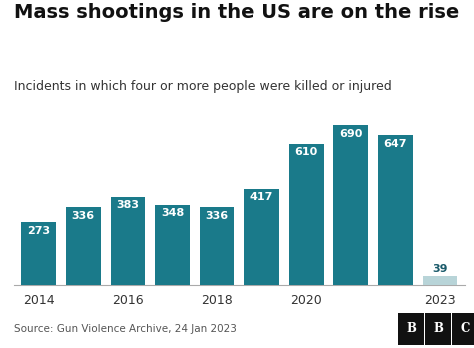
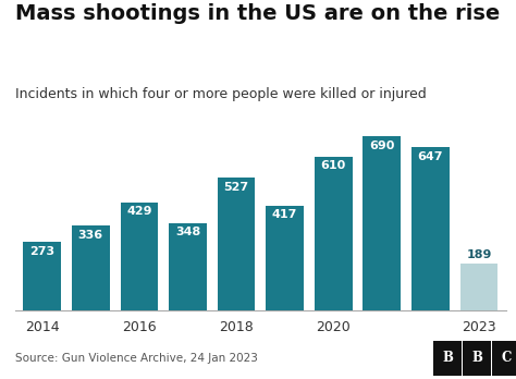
2016: 383 -> 429
2018: 336 -> 527
2023: 39 -> 189
